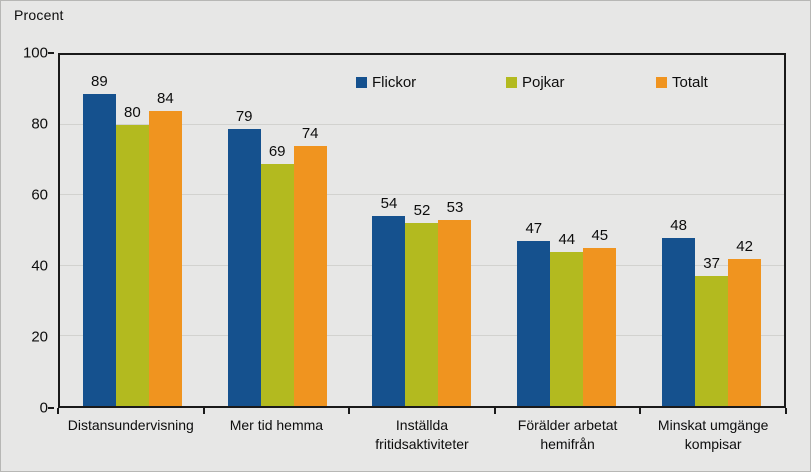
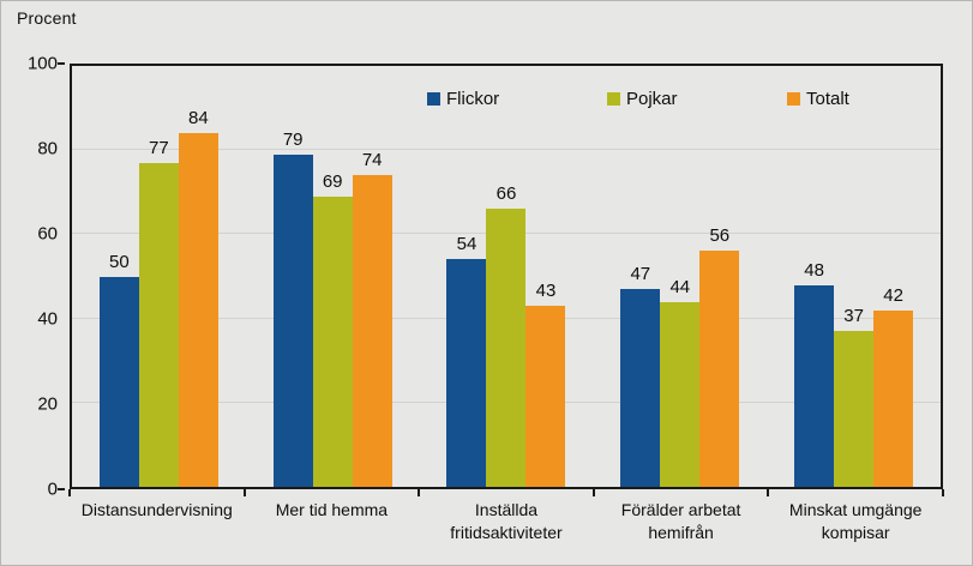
Flickor/Distansundervisning: 89 -> 50
Pojkar/Distansundervisning: 80 -> 77
Pojkar/Inställda fritidsaktiviteter: 52 -> 66
Totalt/Inställda fritidsaktiviteter: 53 -> 43
Totalt/Förälder arbetat hemifrån: 45 -> 56
